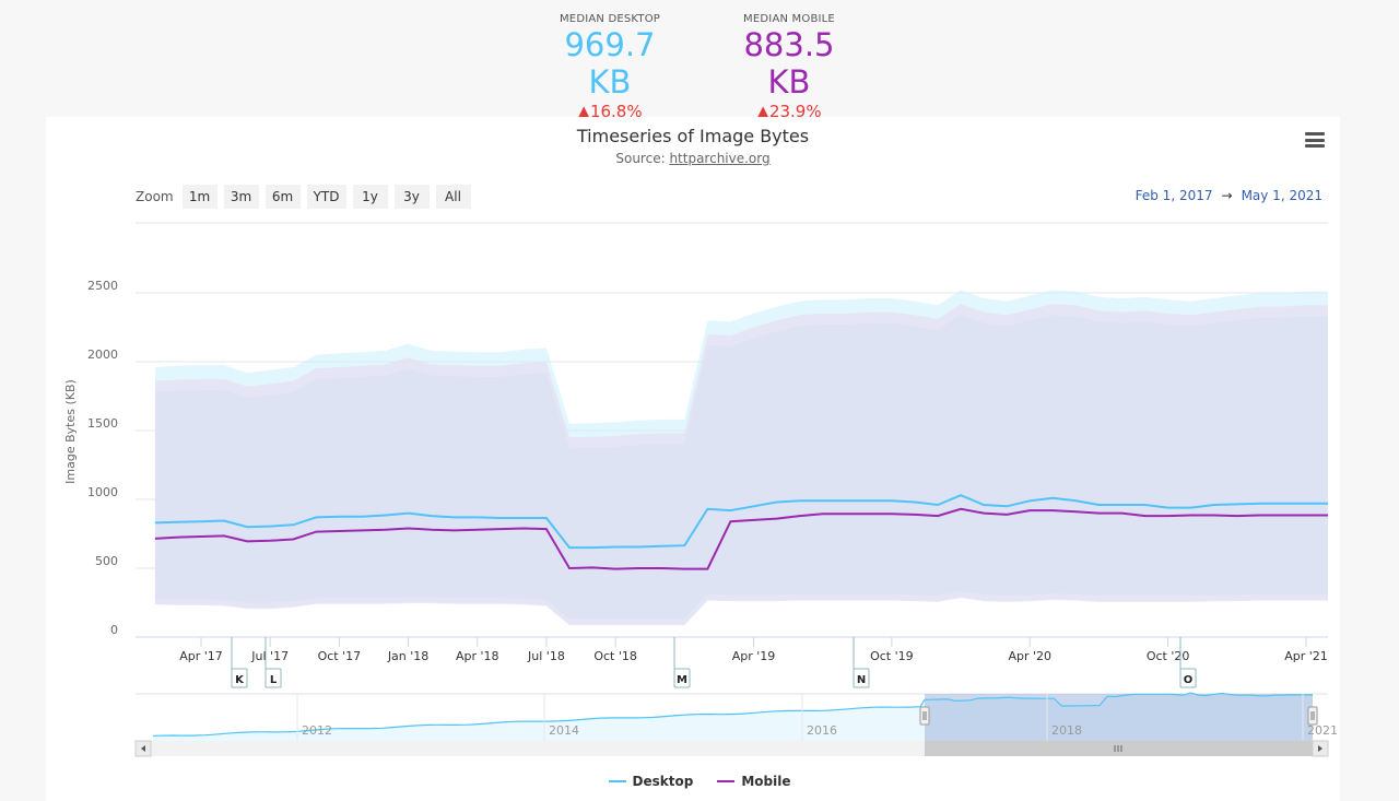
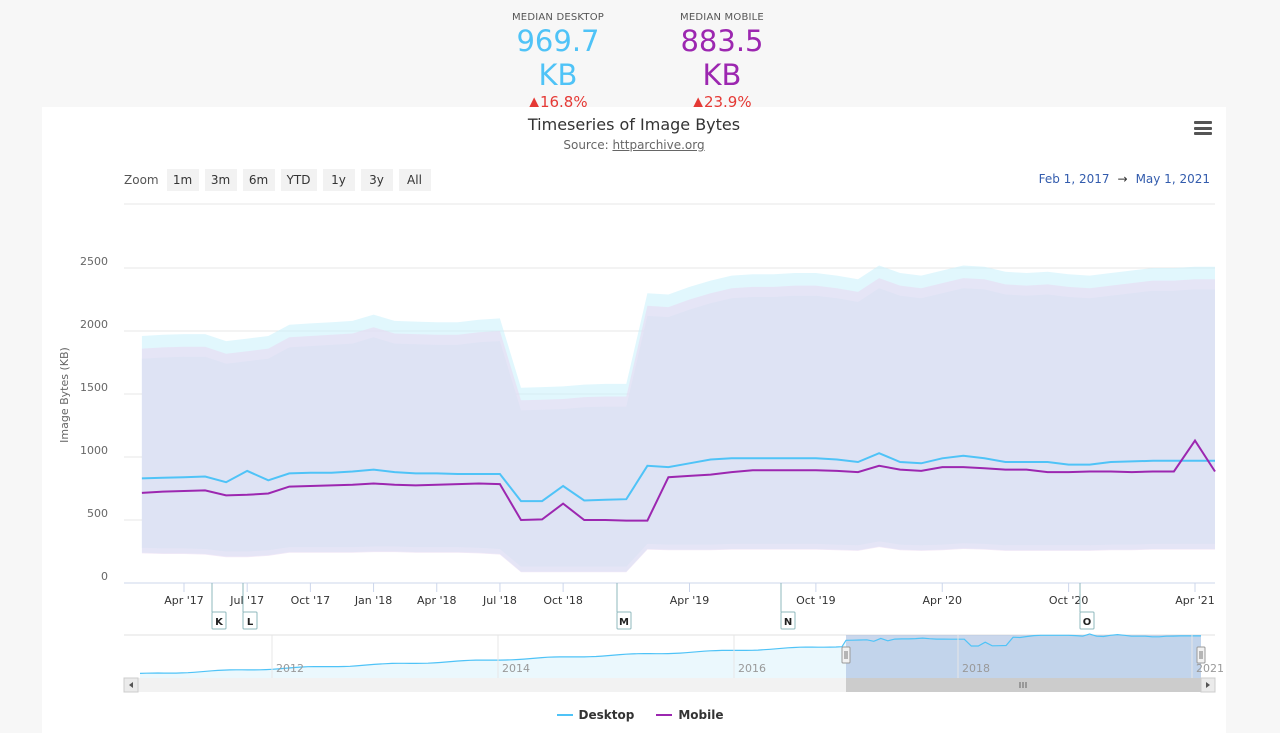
Desktop/Jul '17: 800 -> 890
Desktop/Oct '18: 660 -> 770
Mobile/Oct '18: 500 -> 630
Mobile/Apr '21: 880 -> 1130
